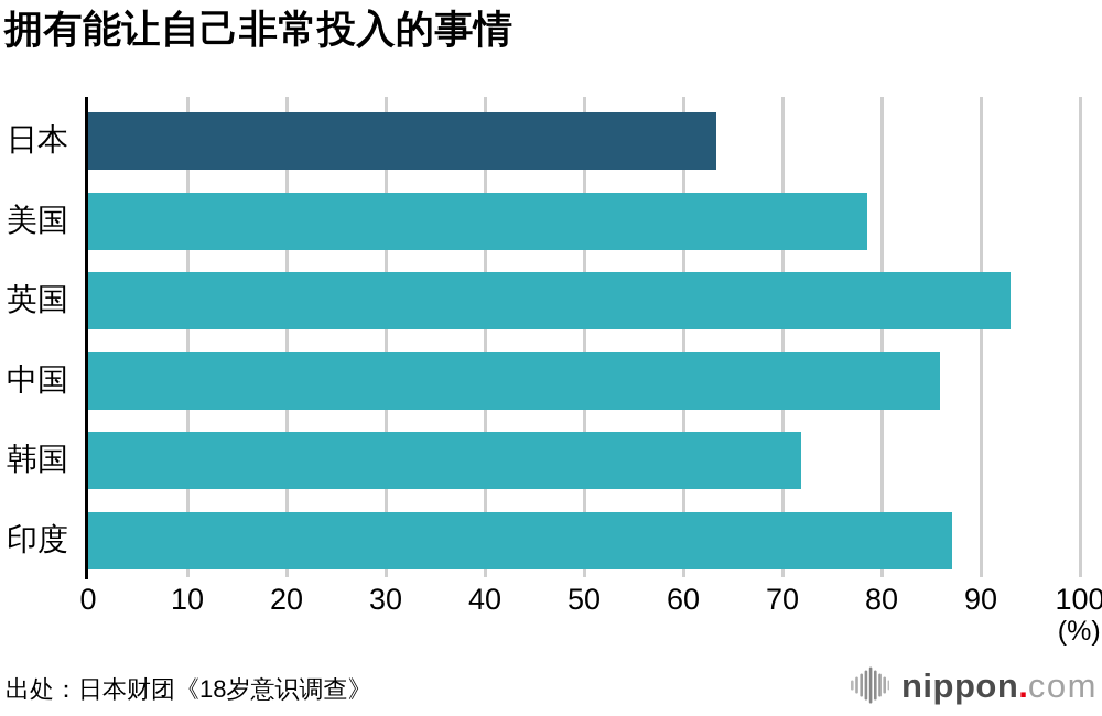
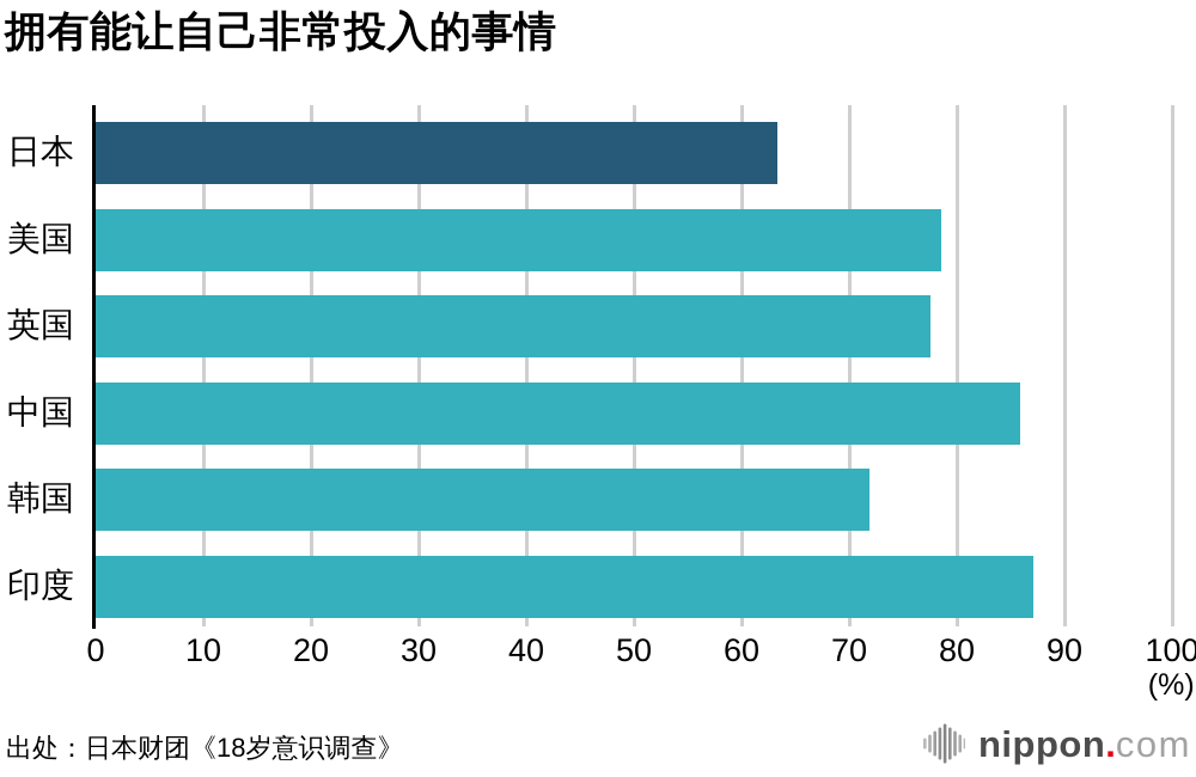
英国: 93 -> 78
